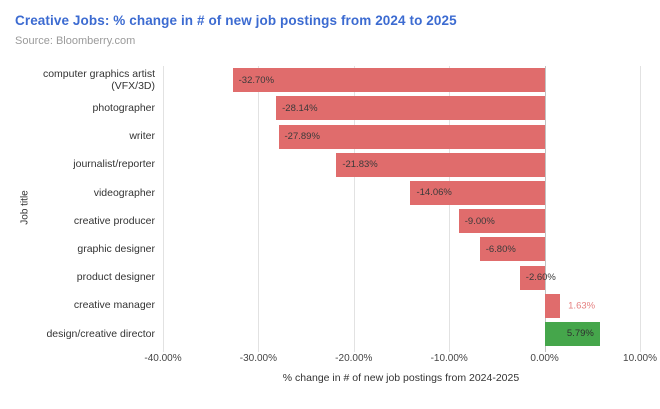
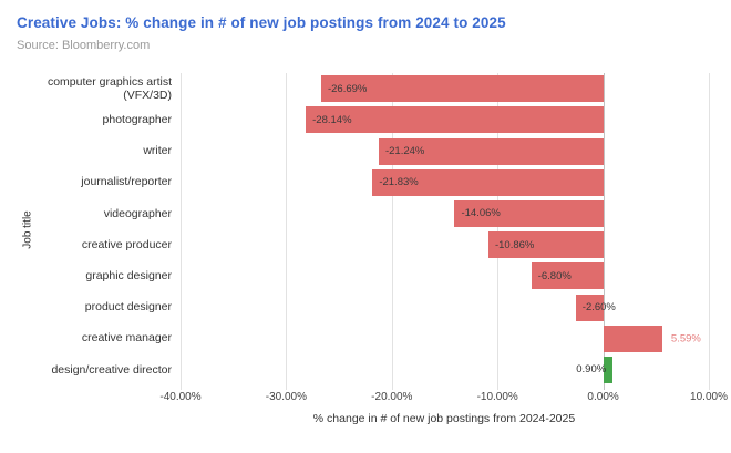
computer graphics artist (VFX/3D): -32.70% -> -26.69%
writer: -27.89% -> -21.24%
creative producer: -9.00% -> -10.86%
creative manager: 1.63% -> 5.59%
design/creative director: 5.79% -> 0.90%
